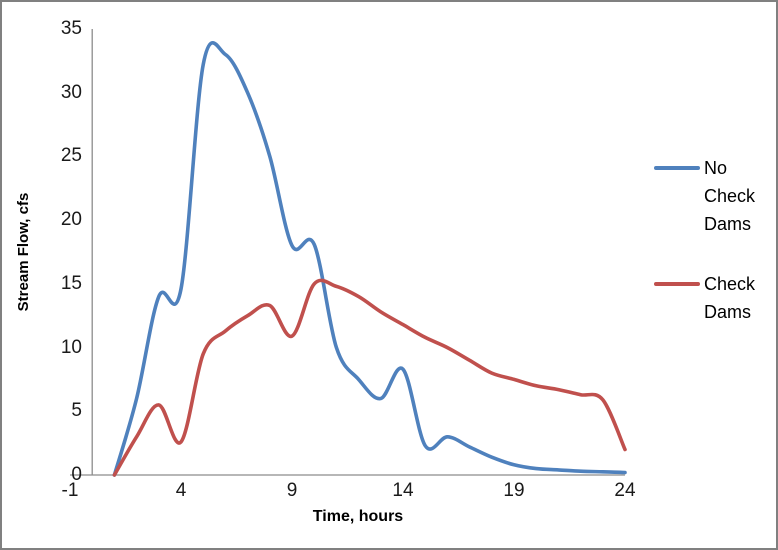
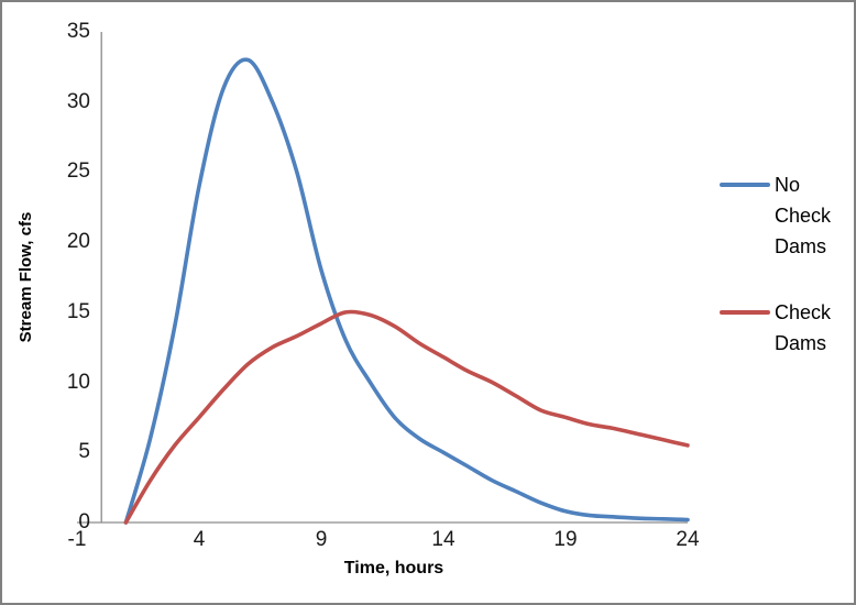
No Check Dams/4: 14.6 -> 24.0
Check Dams/4: 2.6 -> 7.5
No Check Dams/5: 32.2 -> 31.0
Check Dams/9: 10.9 -> 14.2
No Check Dams/10: 18.1 -> 13.0
No Check Dams/14: 8.3 -> 5.0
No Check Dams/15: 2.3 -> 4.0
Check Dams/24: 2.0 -> 5.5
